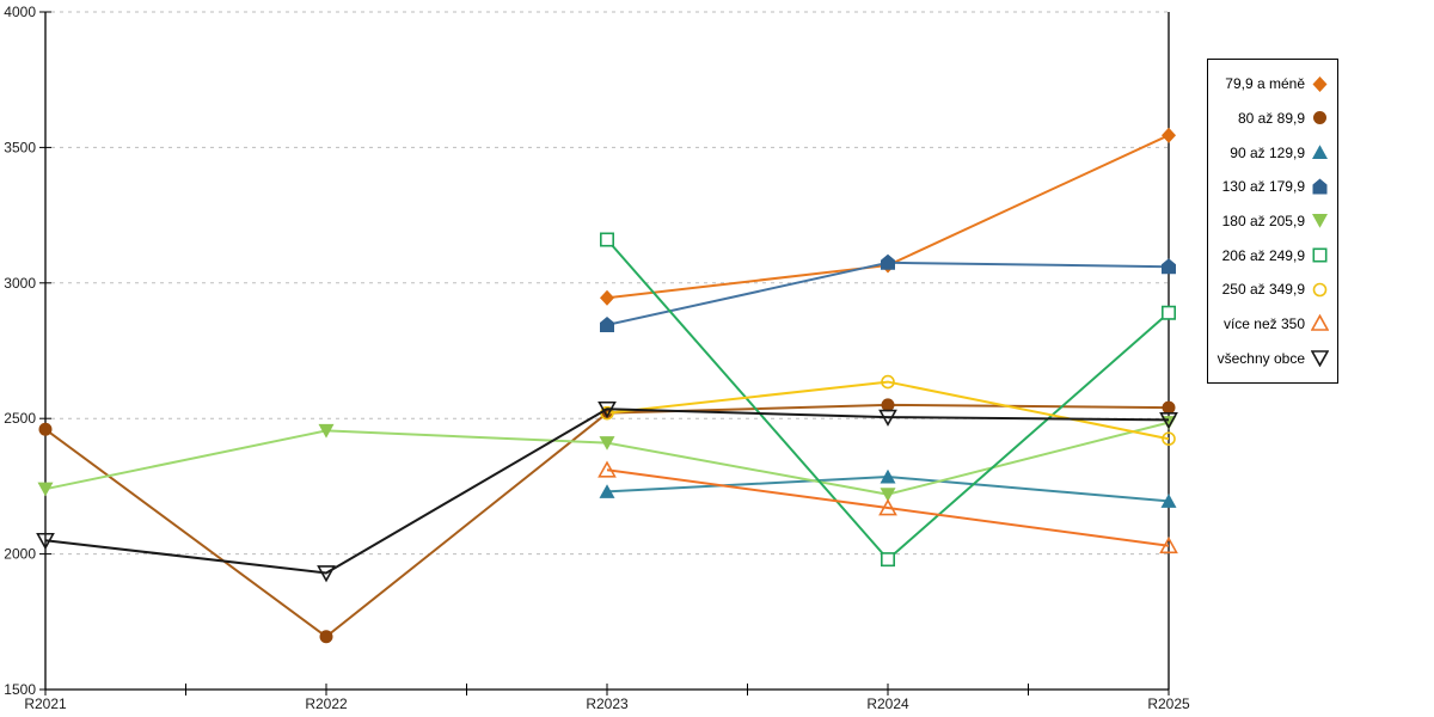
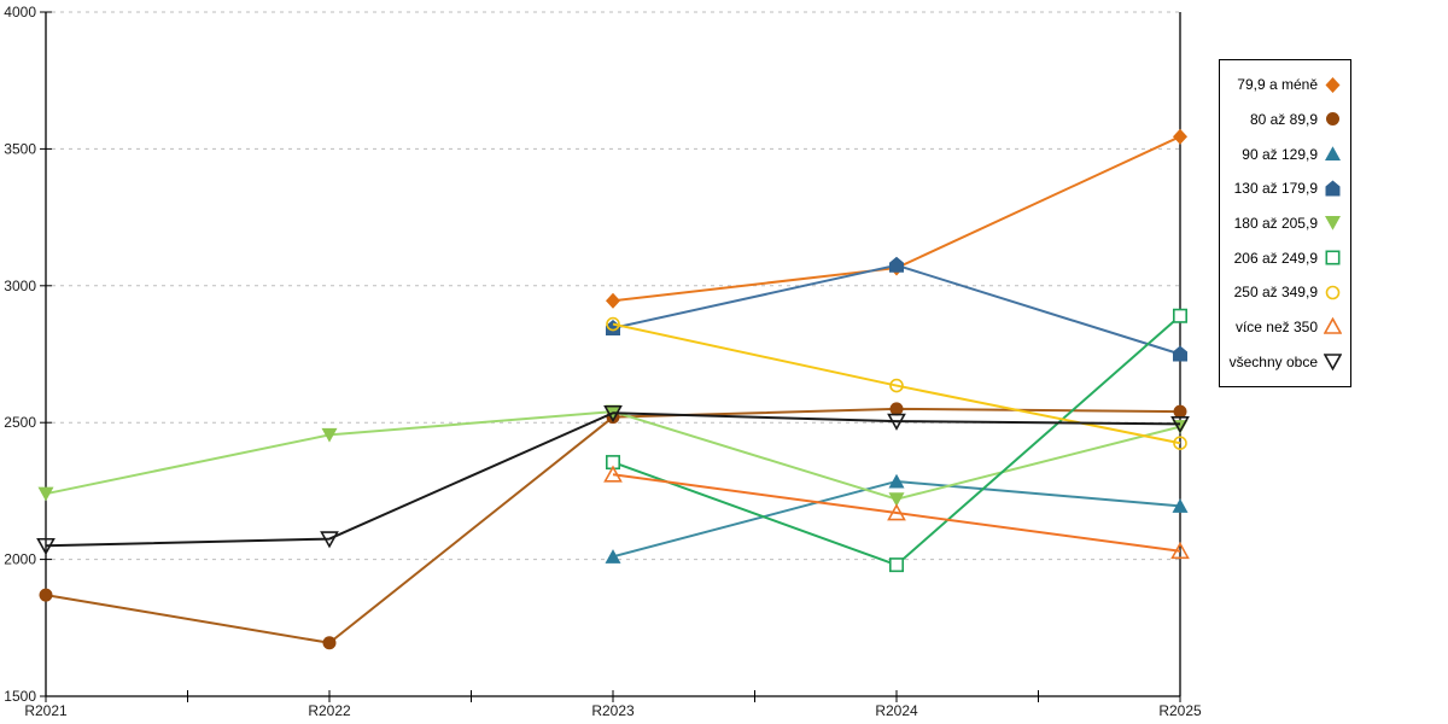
80 až 89,9/R2021: 2460 -> 1870
všechny obce/R2022: 1930 -> 2080
90 až 129,9/R2023: 2230 -> 2010
180 až 205,9/R2023: 2410 -> 2540
206 až 249,9/R2023: 3160 -> 2360
250 až 349,9/R2023: 2520 -> 2860
130 až 179,9/R2025: 3060 -> 2750
